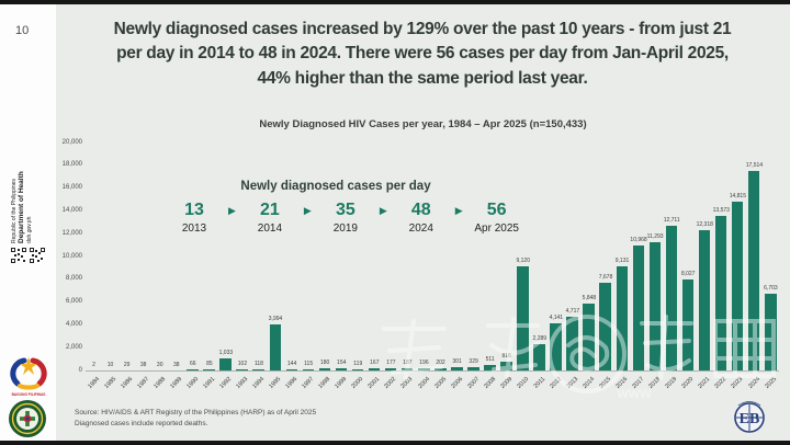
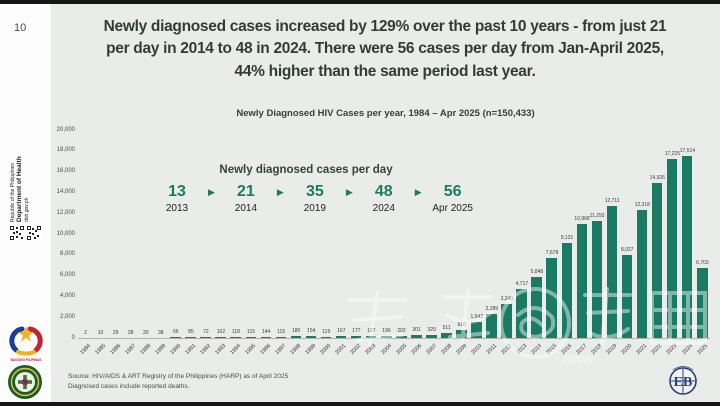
1992: 1,033 -> 72
1995: 3,994 -> 115
2010: 9,120 -> 1,542
2012: 4,141 -> 3,240
2022: 13,573 -> 14,926
2023: 14,815 -> 17,225
